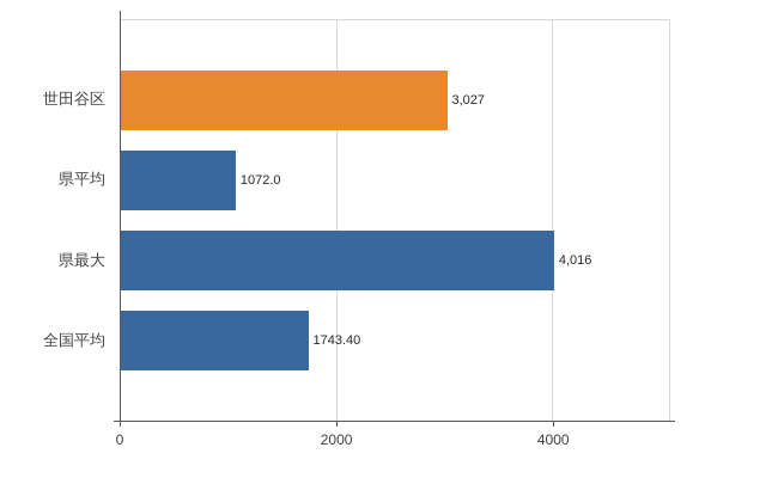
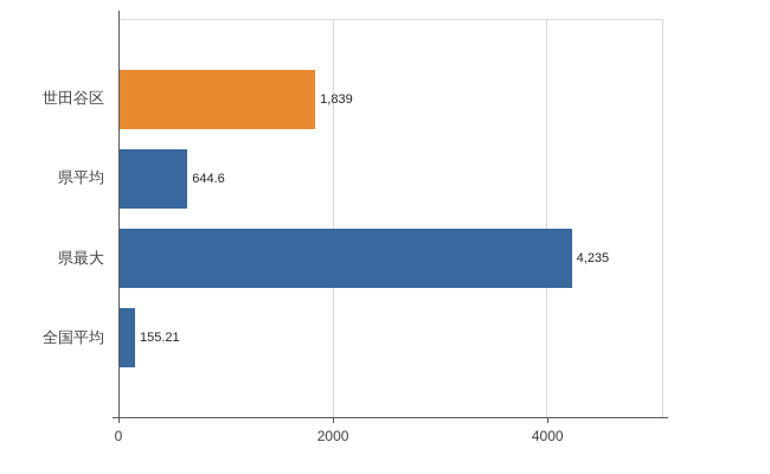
世田谷区: 3,027 -> 1,839
県平均: 1072.0 -> 644.6
県最大: 4,016 -> 4,235
全国平均: 1743.40 -> 155.21
